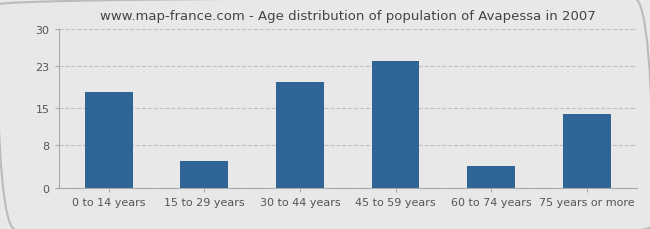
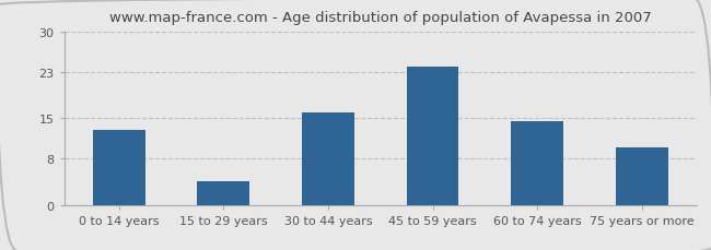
0 to 14 years: 18.0 -> 13.0
15 to 29 years: 5.0 -> 4.0
30 to 44 years: 20.0 -> 16.0
60 to 74 years: 4.0 -> 14.5
75 years or more: 14.0 -> 10.0
